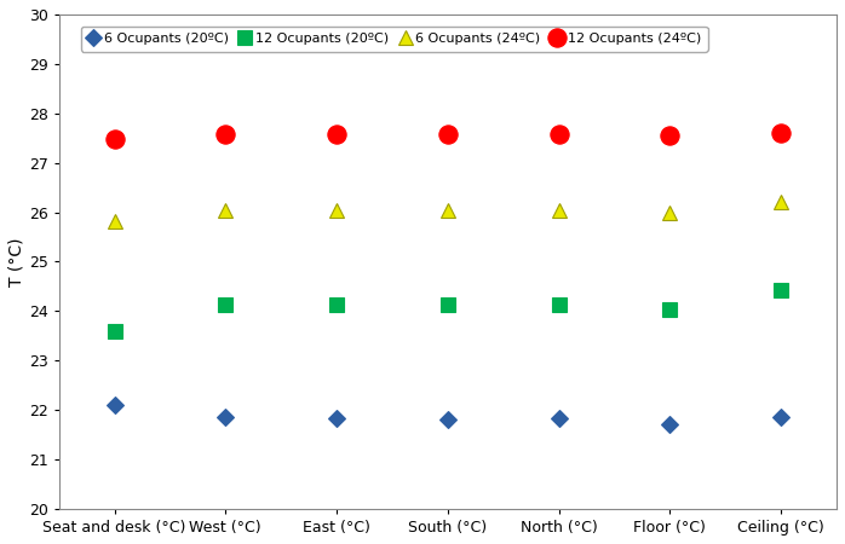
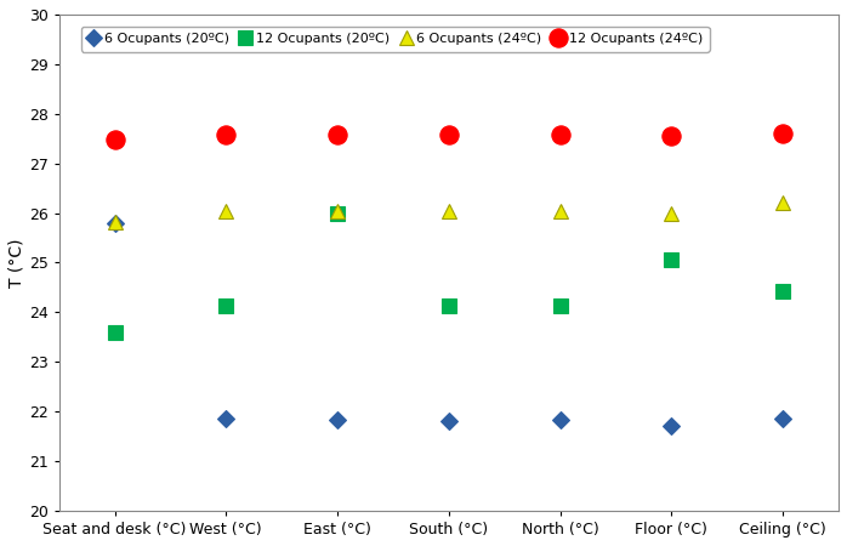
6 Ocupants (20ºC)/Seat and desk (°C): 22.10 -> 25.80
12 Ocupants (20ºC)/East (°C): 24.12 -> 26.00
12 Ocupants (20ºC)/Floor (°C): 24.03 -> 25.05
